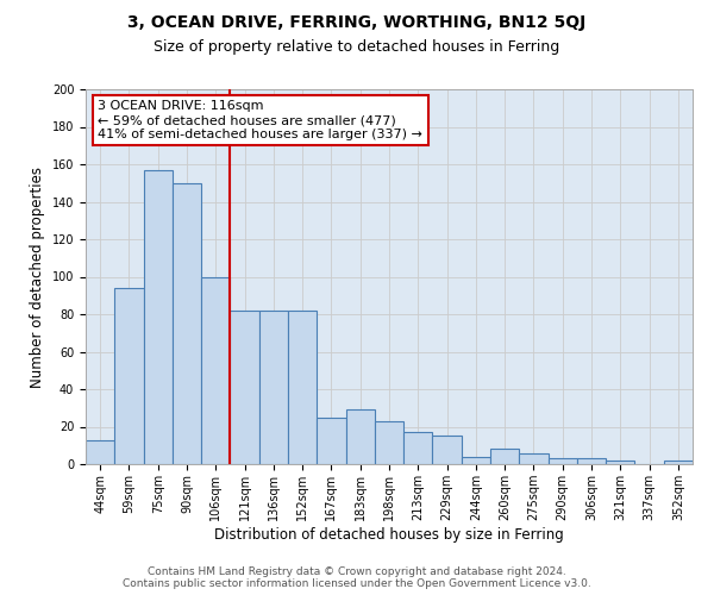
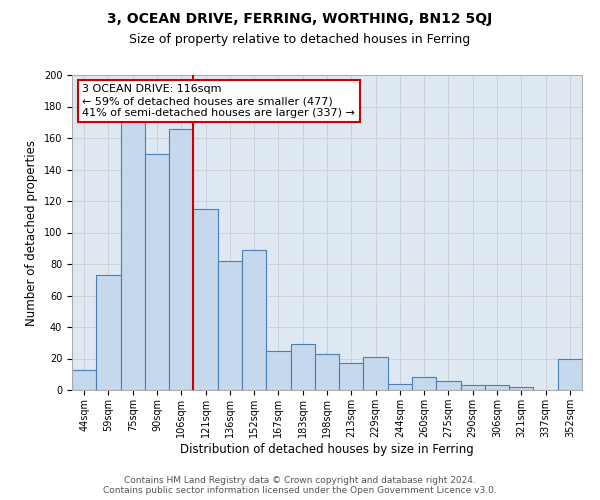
59sqm: 94 -> 73
75sqm: 157 -> 170
106sqm: 100 -> 166
121sqm: 82 -> 115
152sqm: 82 -> 89
229sqm: 15 -> 21
352sqm: 2 -> 20
